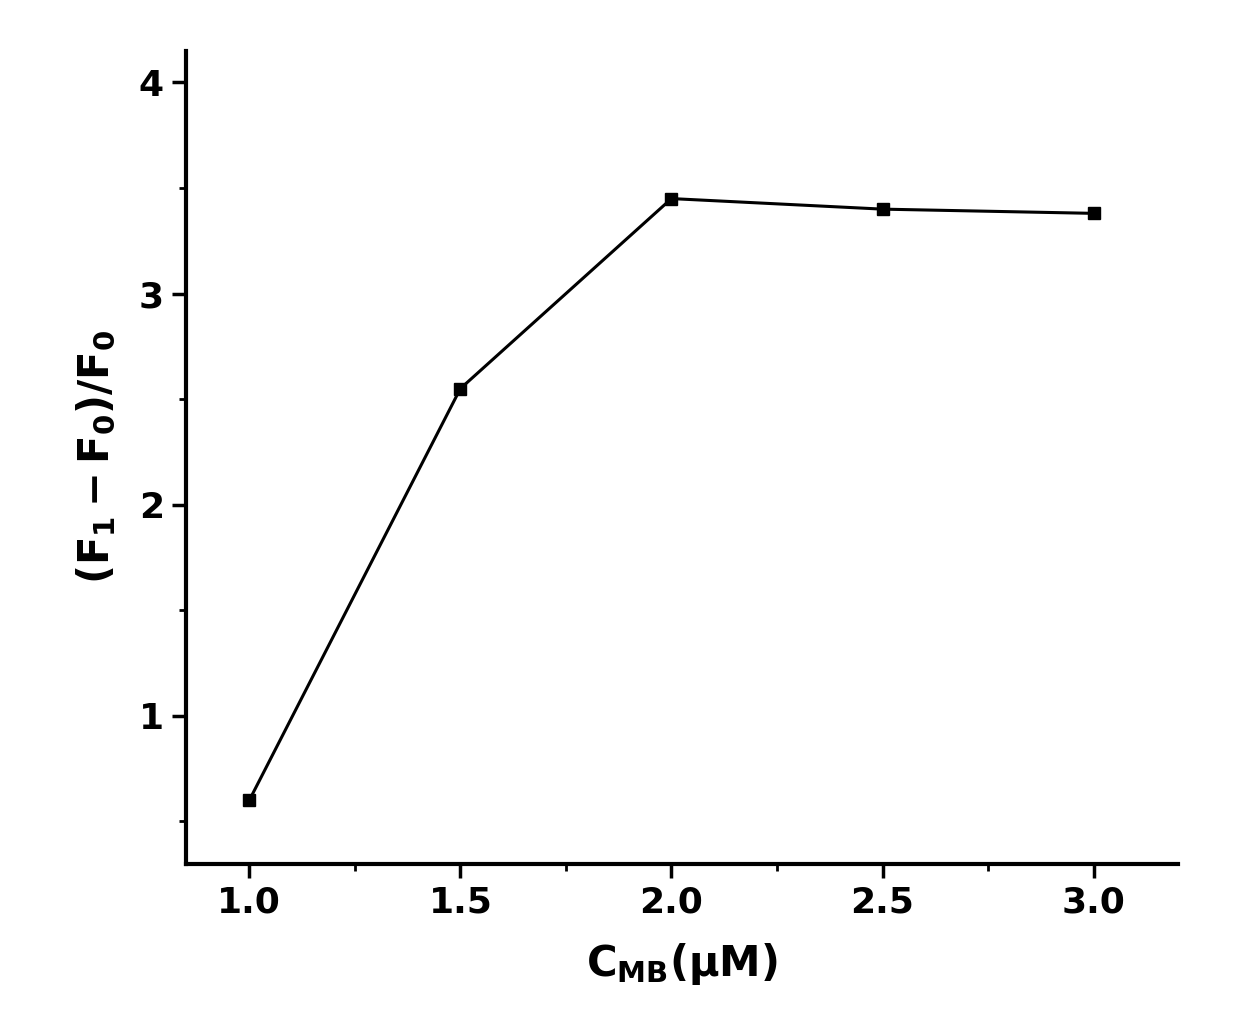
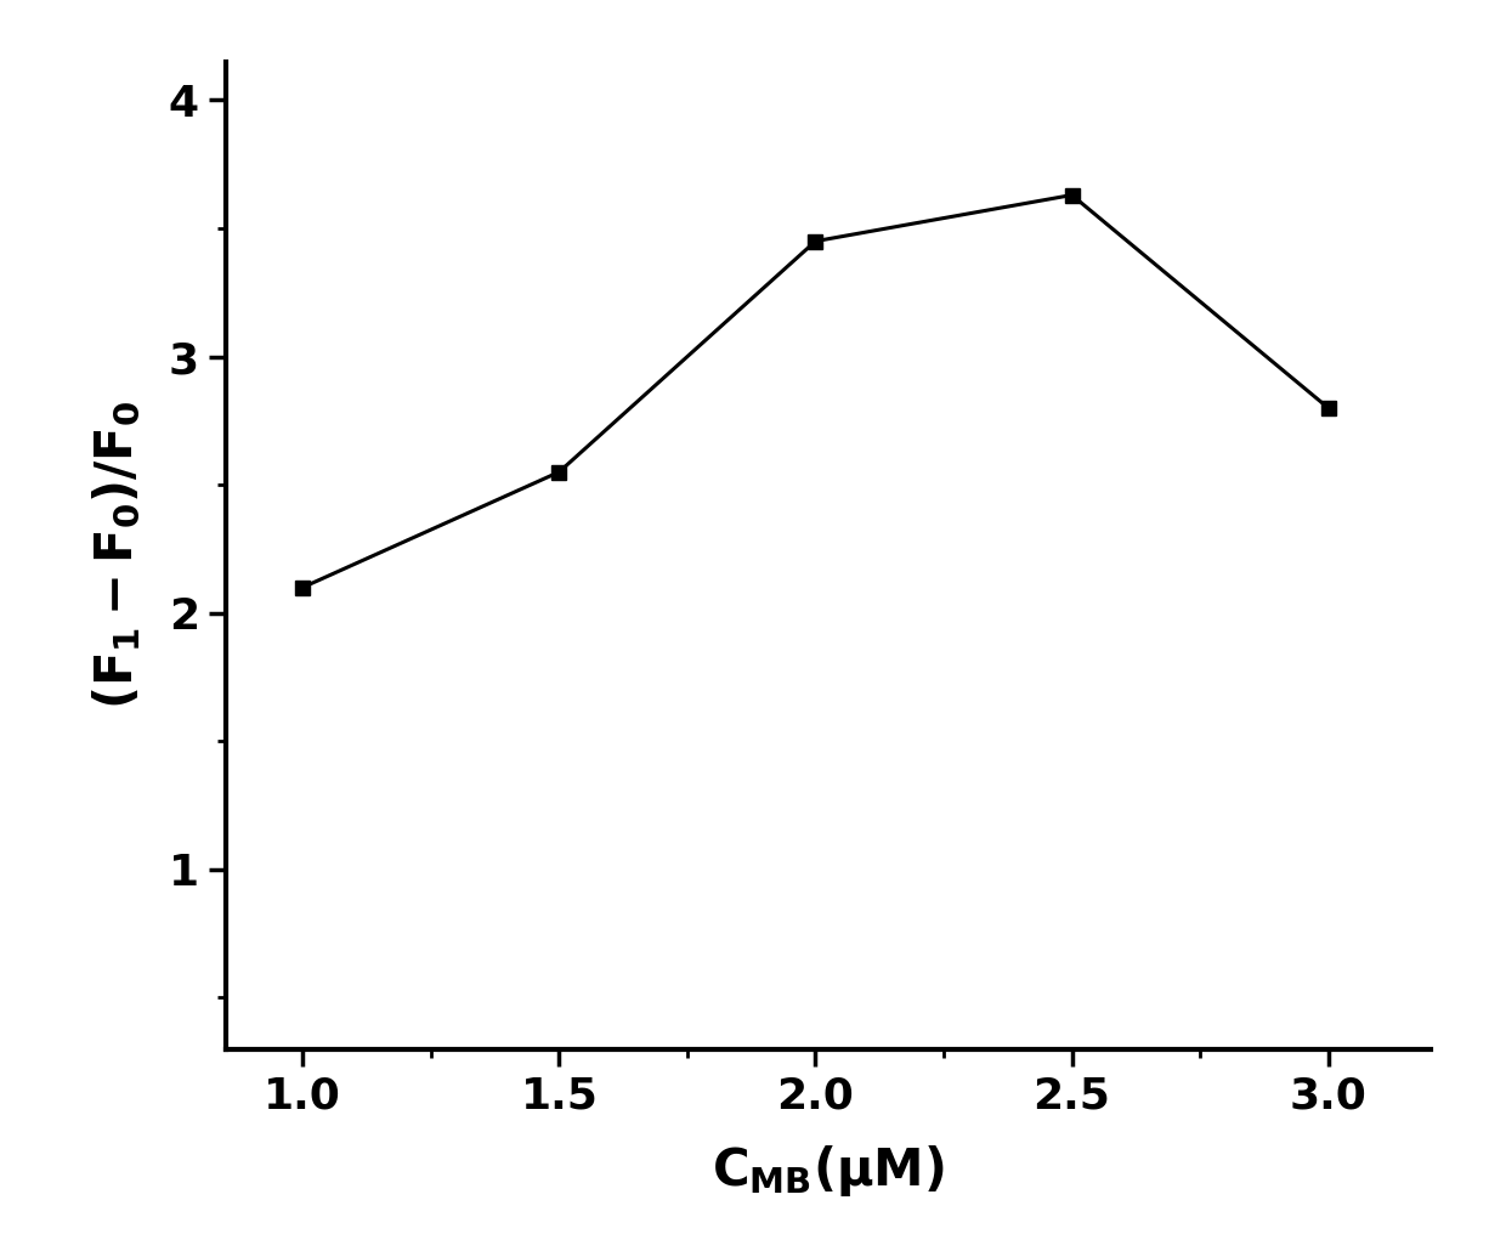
1.0: 0.60 -> 2.10
2.5: 3.40 -> 3.63
3.0: 3.38 -> 2.80
